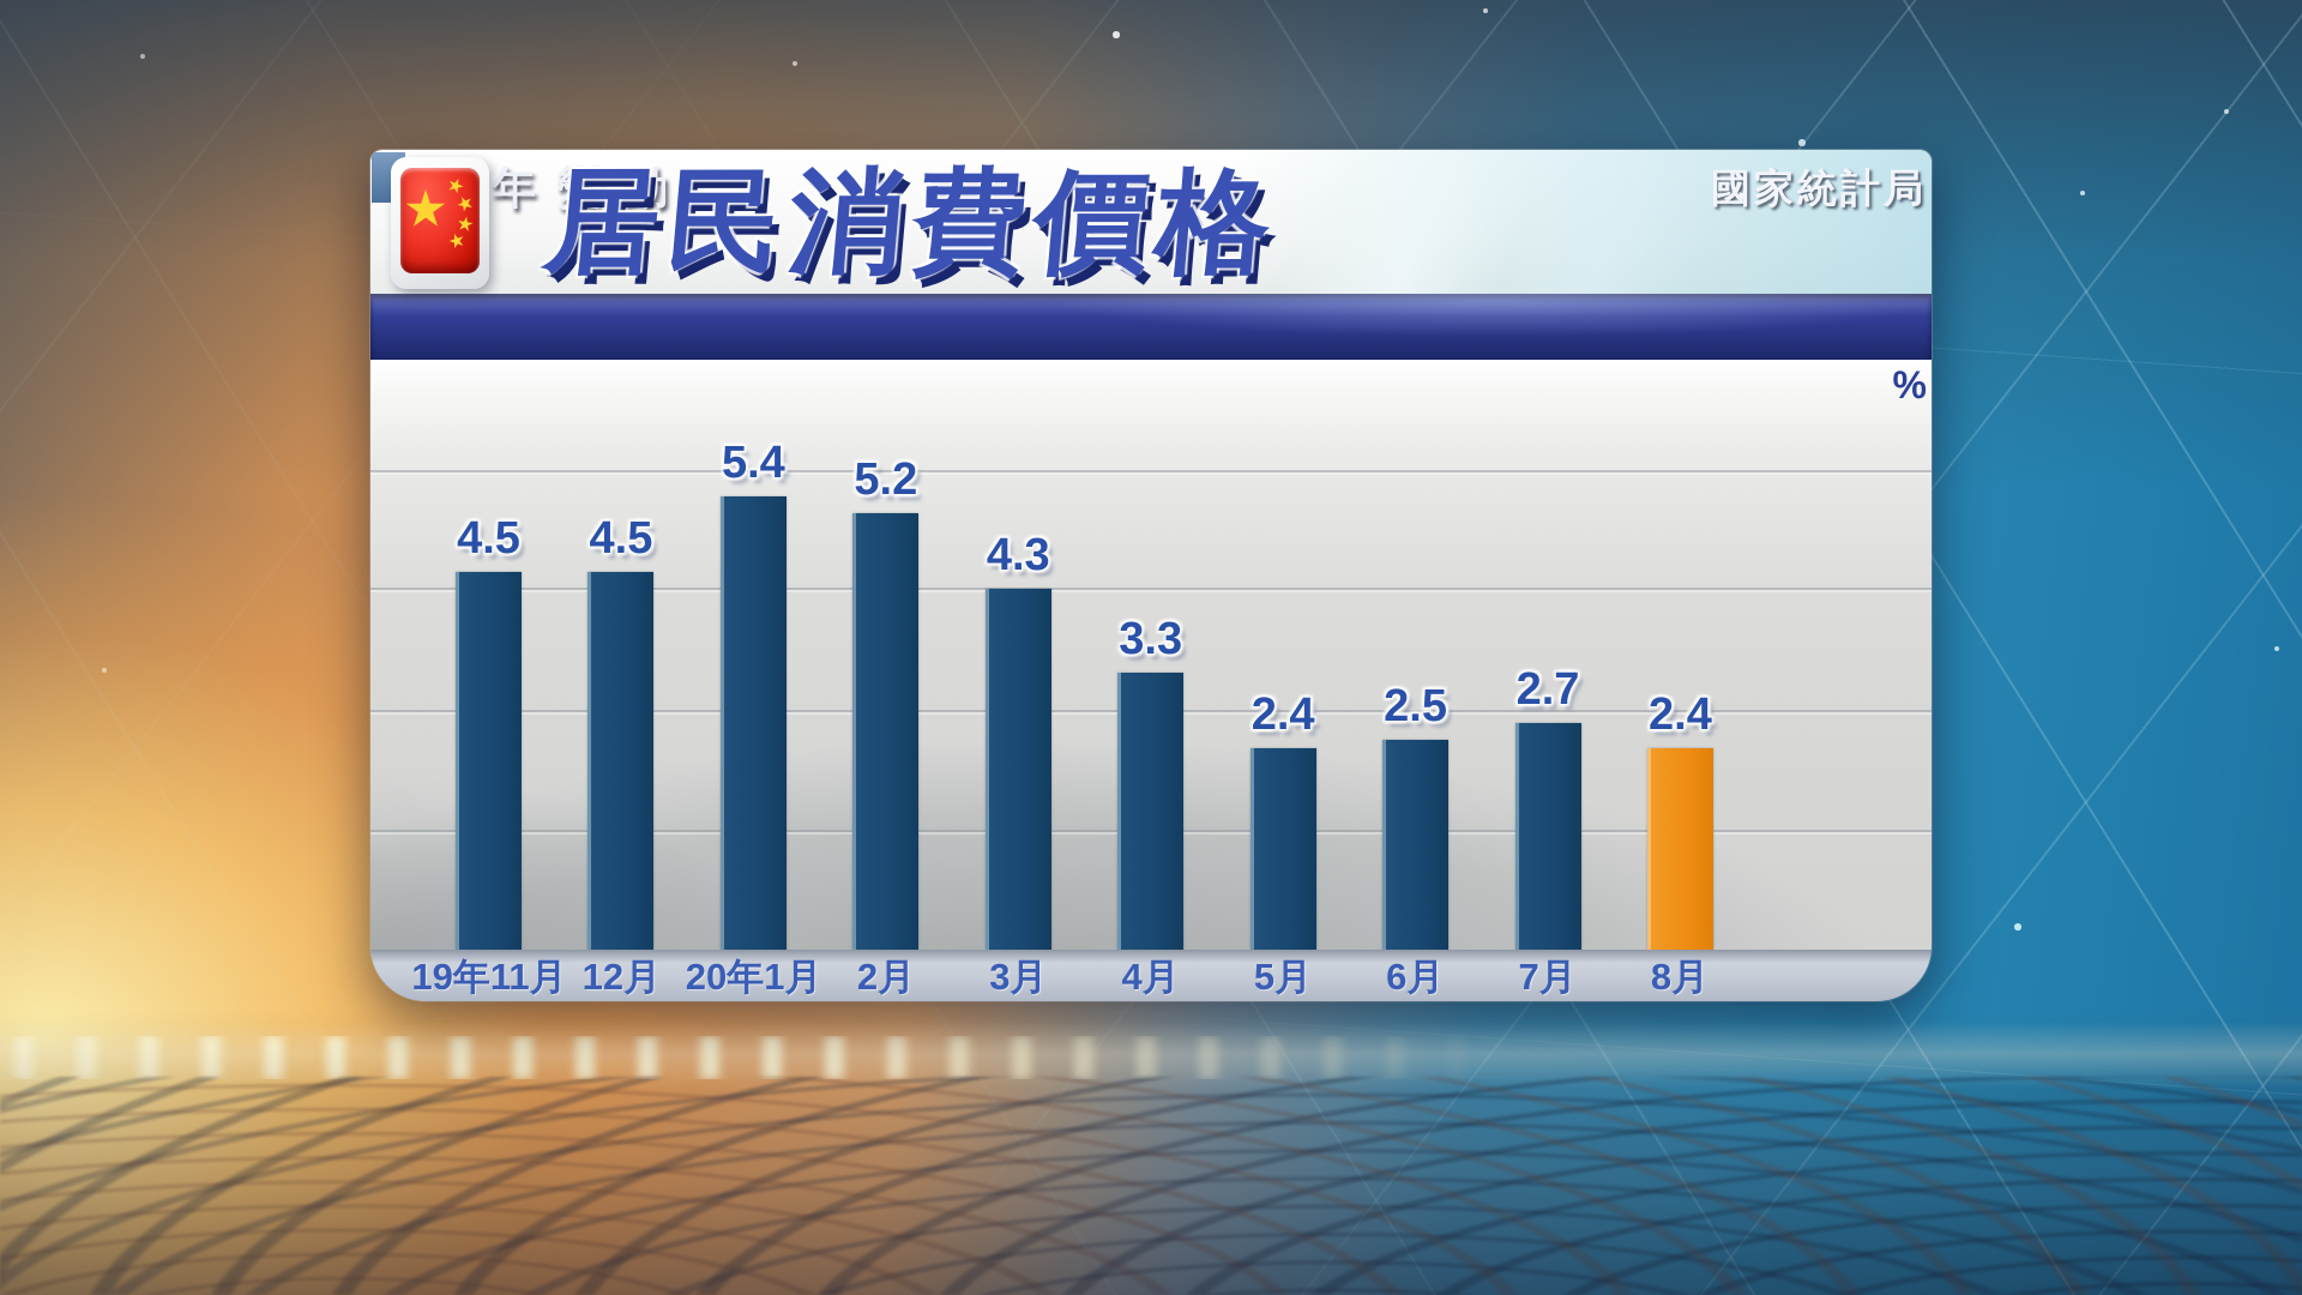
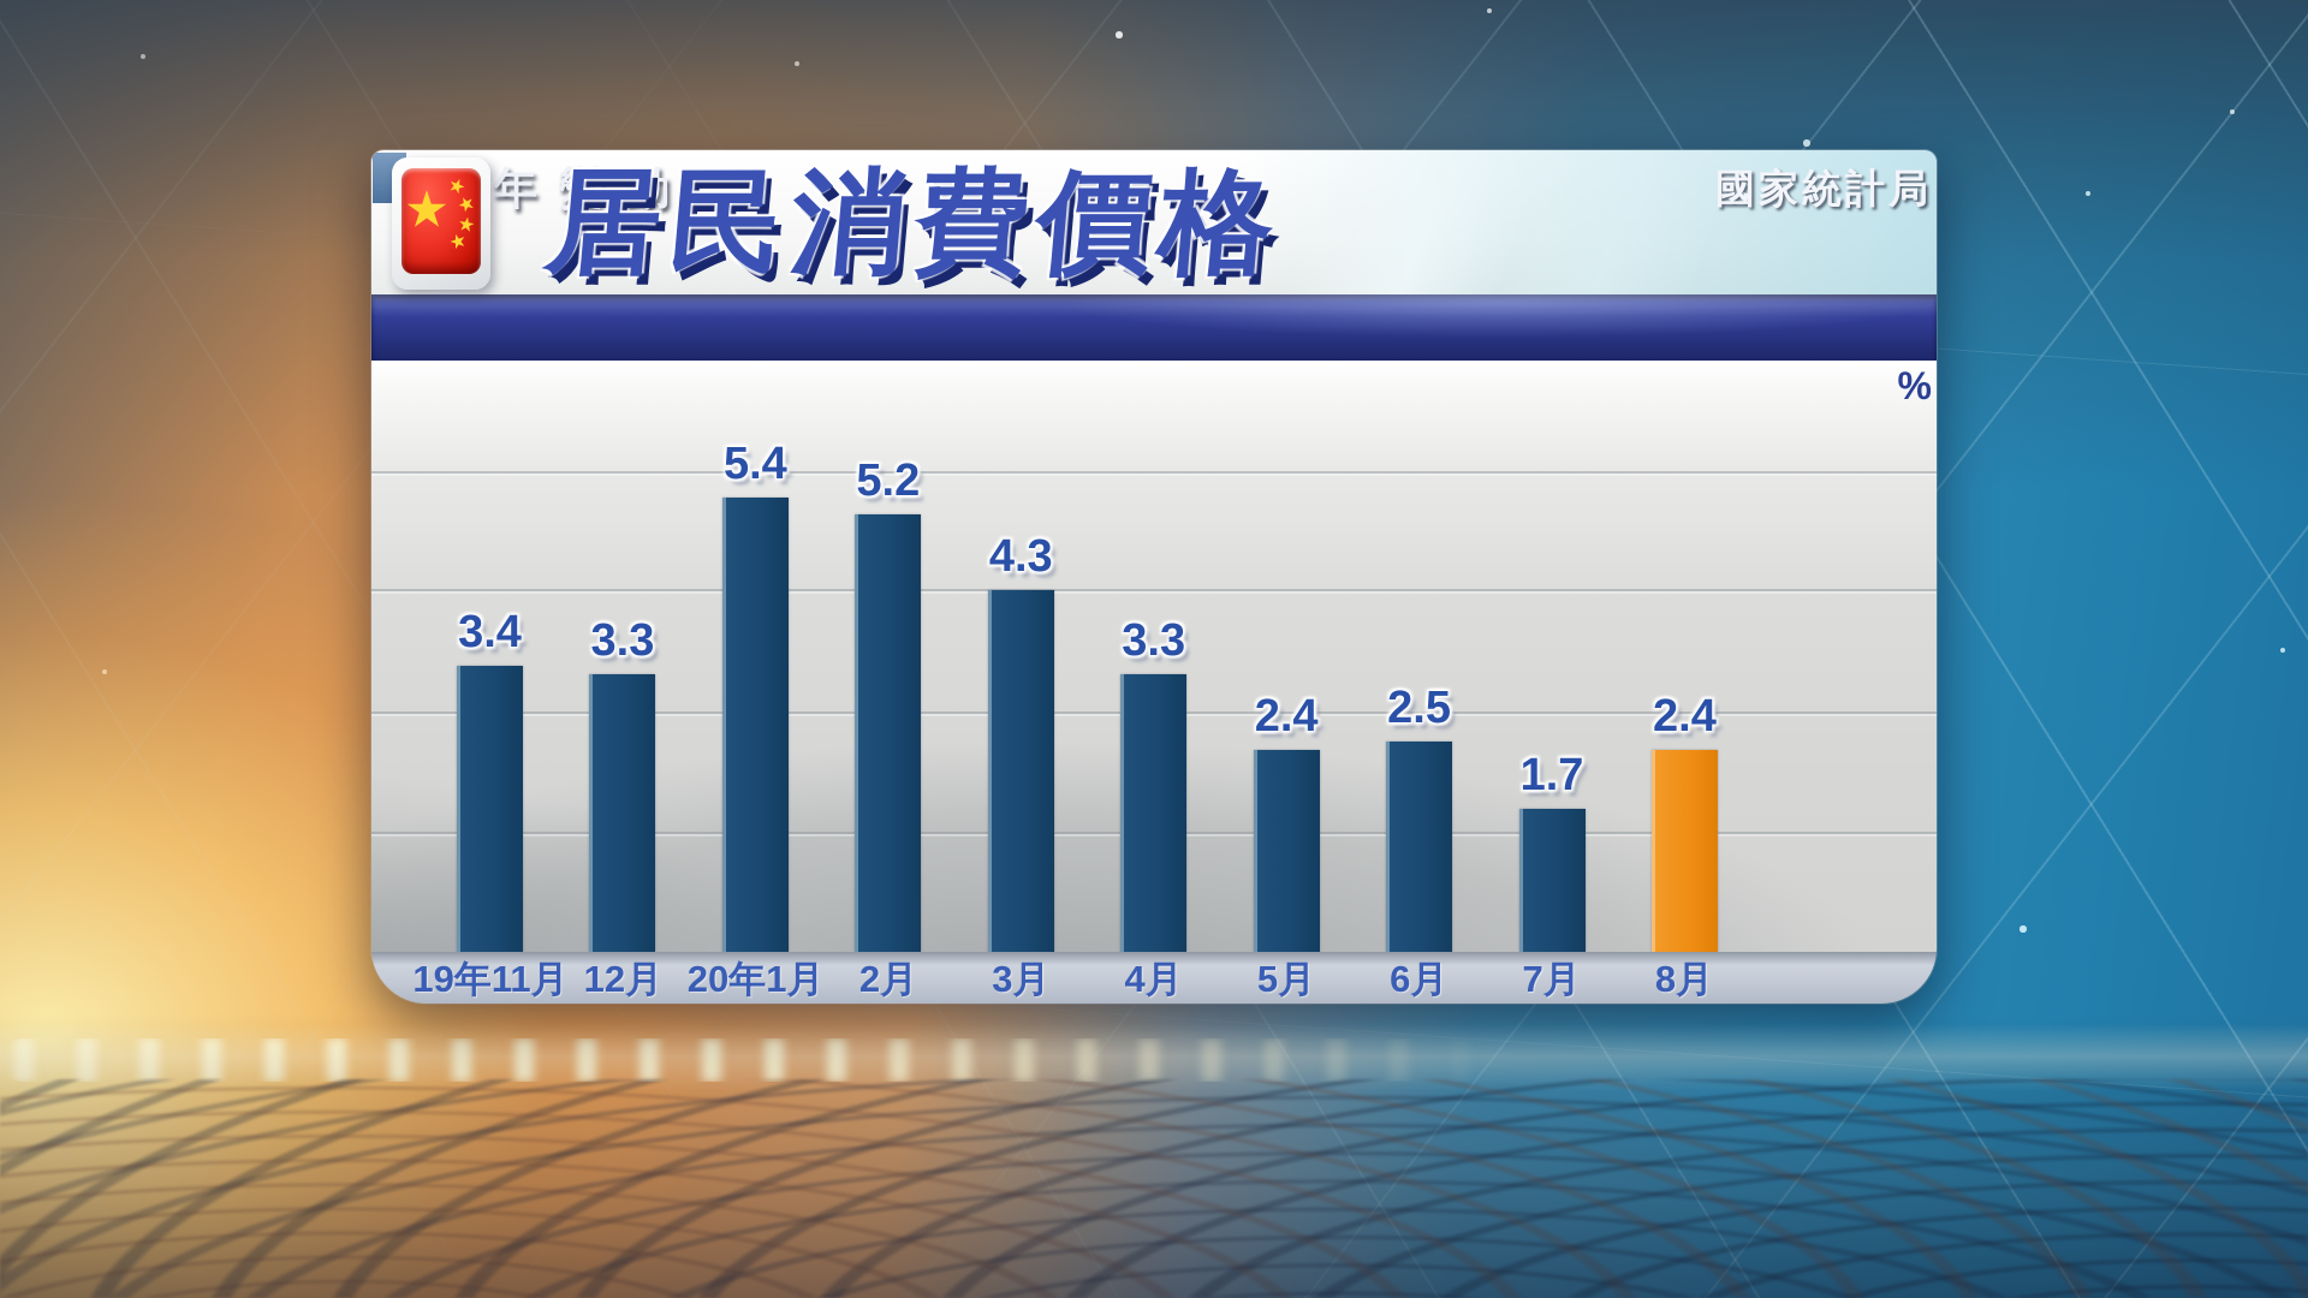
19年11月: 4.5 -> 3.4
12月: 4.5 -> 3.3
7月: 2.7 -> 1.7
